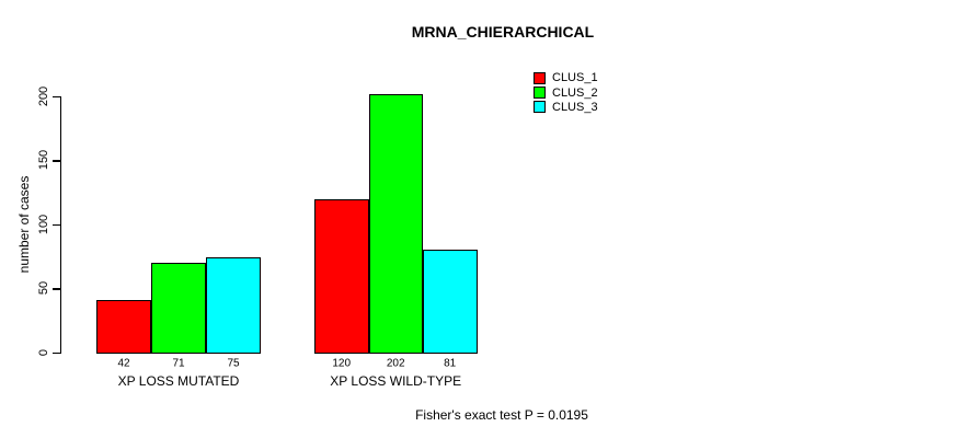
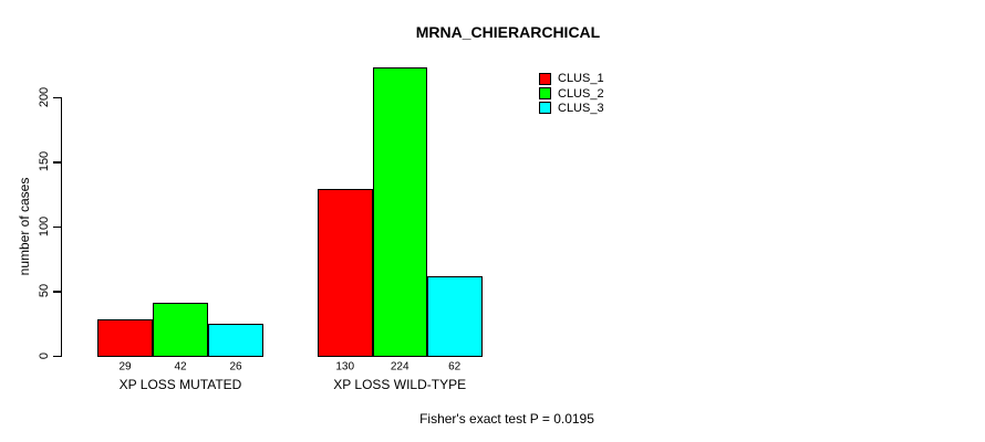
CLUS_1/XP LOSS MUTATED: 42 -> 29
CLUS_2/XP LOSS MUTATED: 71 -> 42
CLUS_3/XP LOSS MUTATED: 75 -> 26
CLUS_1/XP LOSS WILD-TYPE: 120 -> 130
CLUS_2/XP LOSS WILD-TYPE: 202 -> 224
CLUS_3/XP LOSS WILD-TYPE: 81 -> 62
